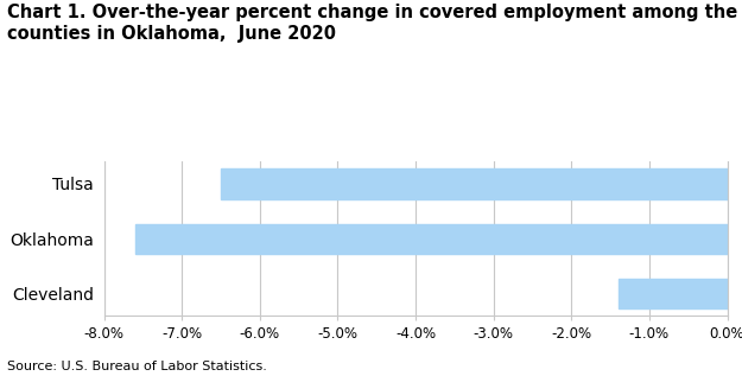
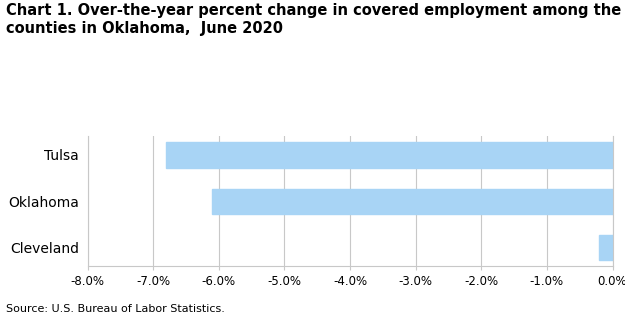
Tulsa: -6.5% -> -6.8%
Oklahoma: -7.6% -> -6.1%
Cleveland: -1.4% -> -0.2%
